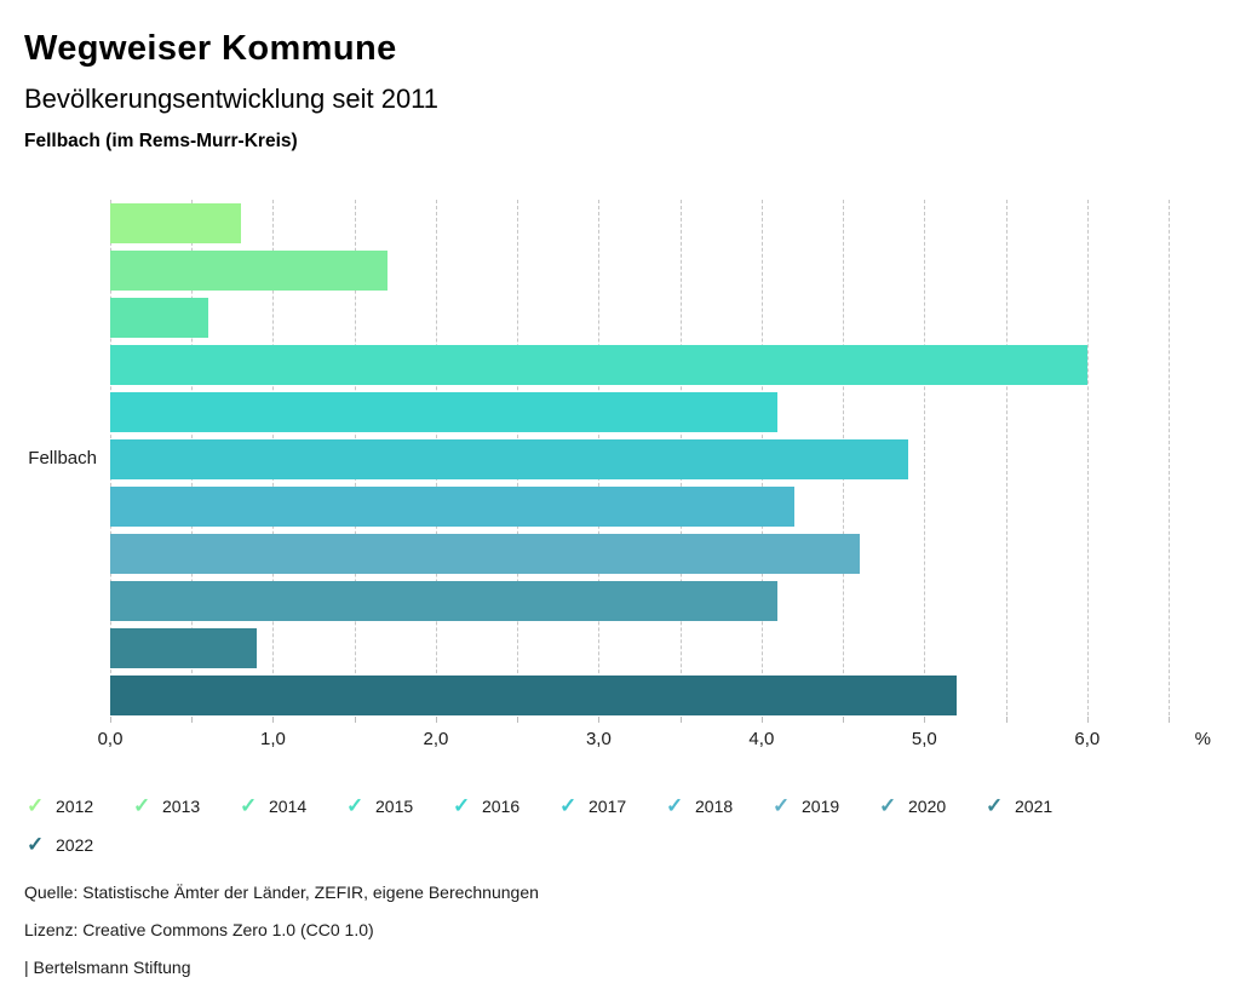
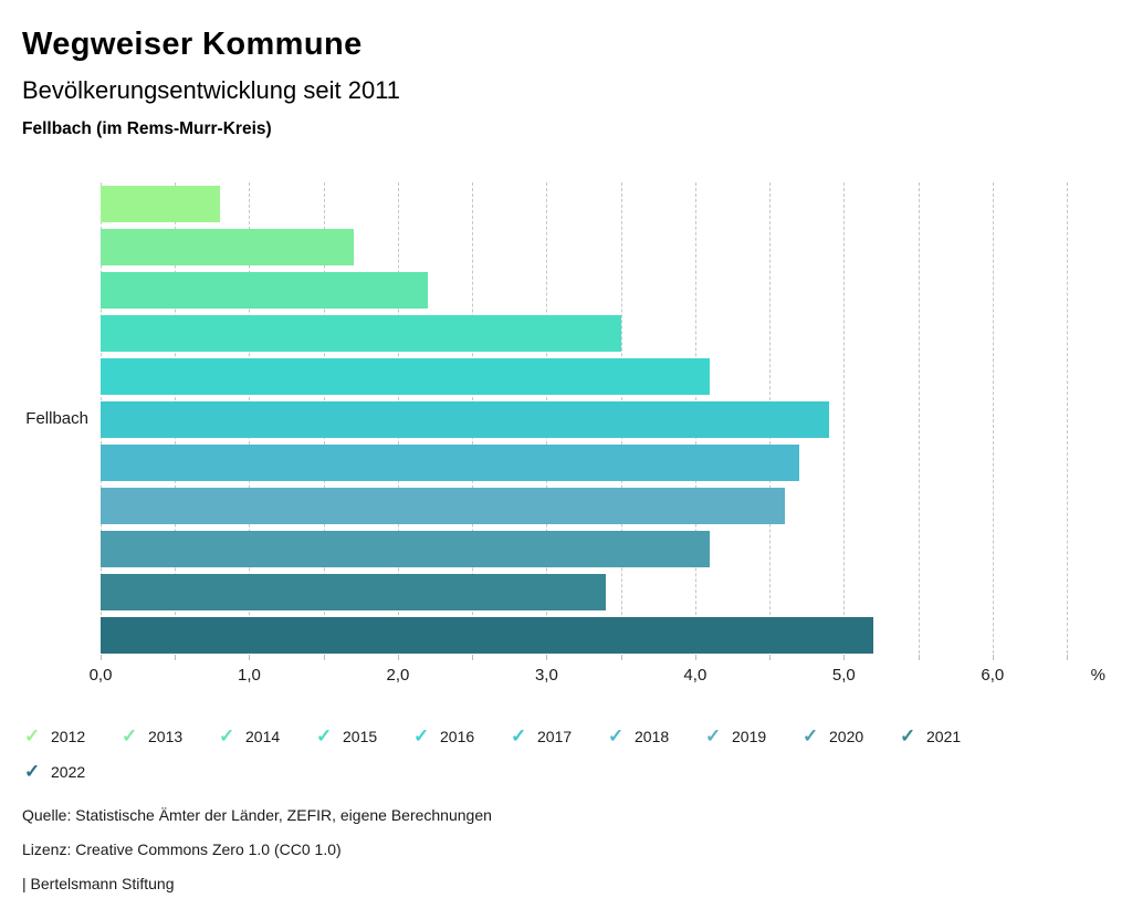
2014: 0,6 -> 2,2
2015: 6,0 -> 3,5
2018: 4,2 -> 4,7
2021: 0,9 -> 3,4
